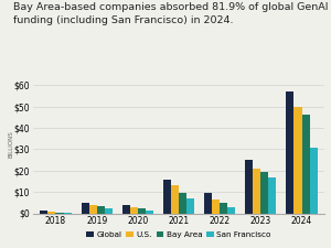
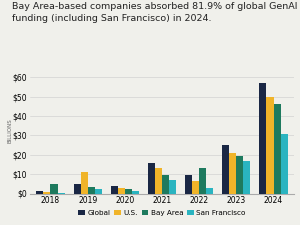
Bay Area/2018: $0 -> $5
U.S./2019: $4 -> $11
Bay Area/2022: $5 -> $13
